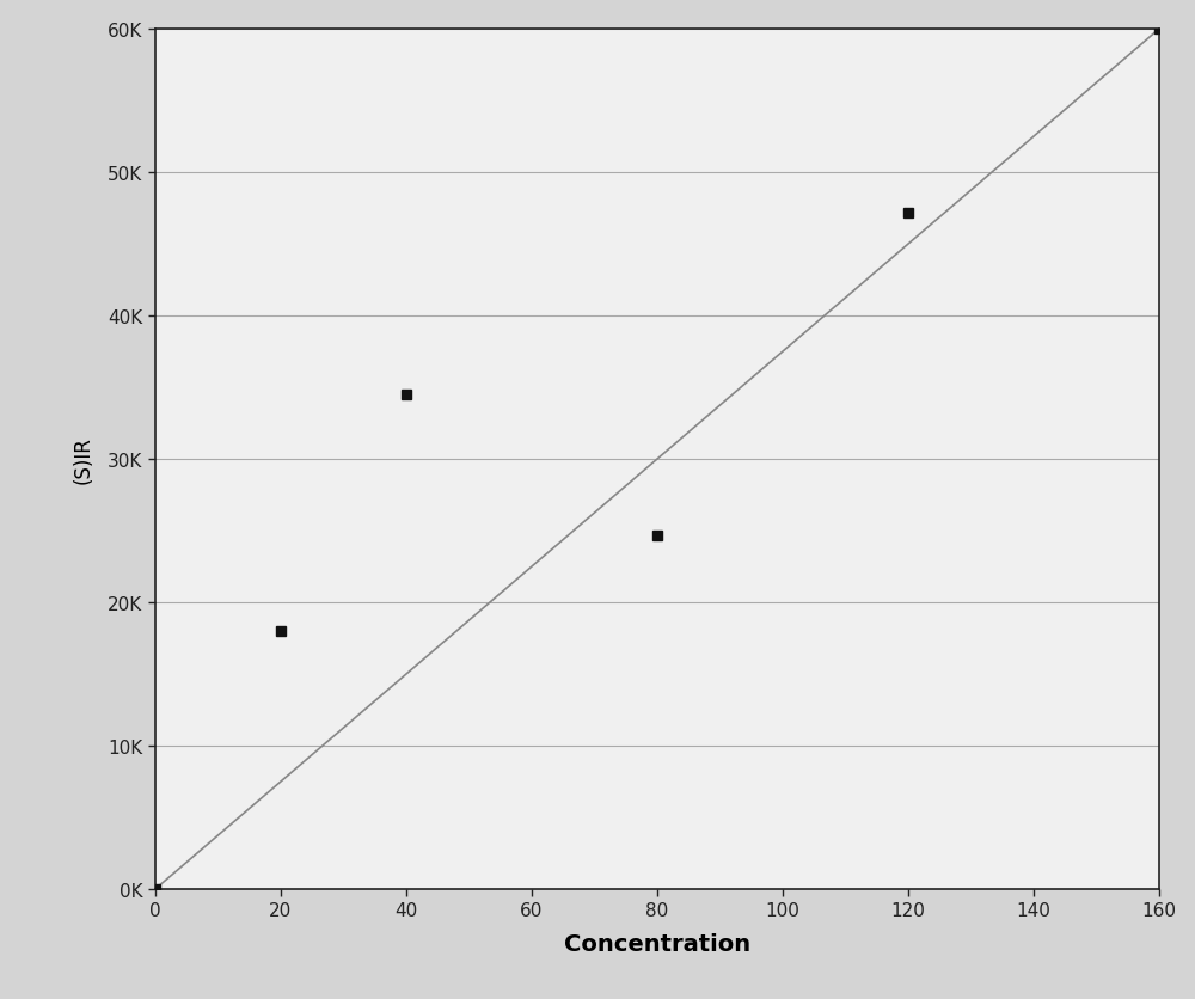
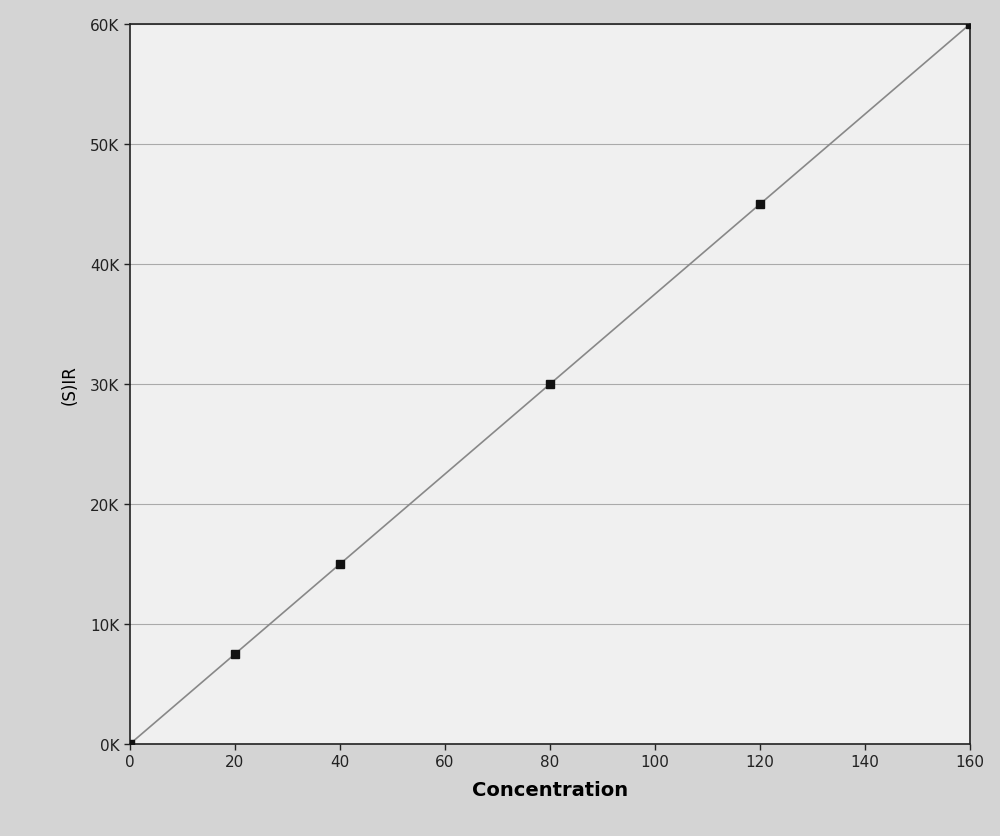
20: 18.0K -> 7.5K
40: 34.5K -> 15.0K
80: 24.7K -> 30.0K
120: 47.2K -> 45.0K
